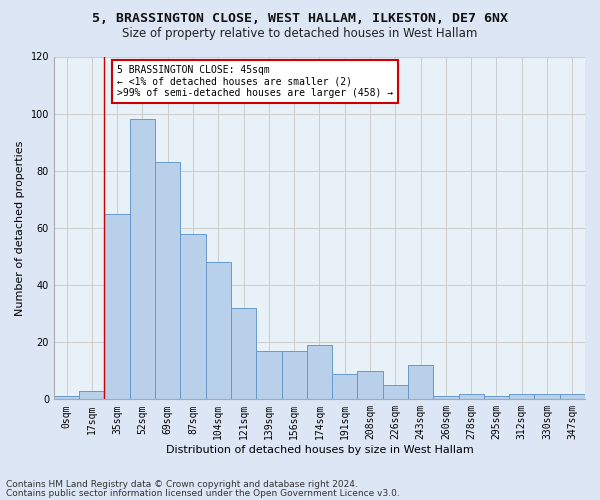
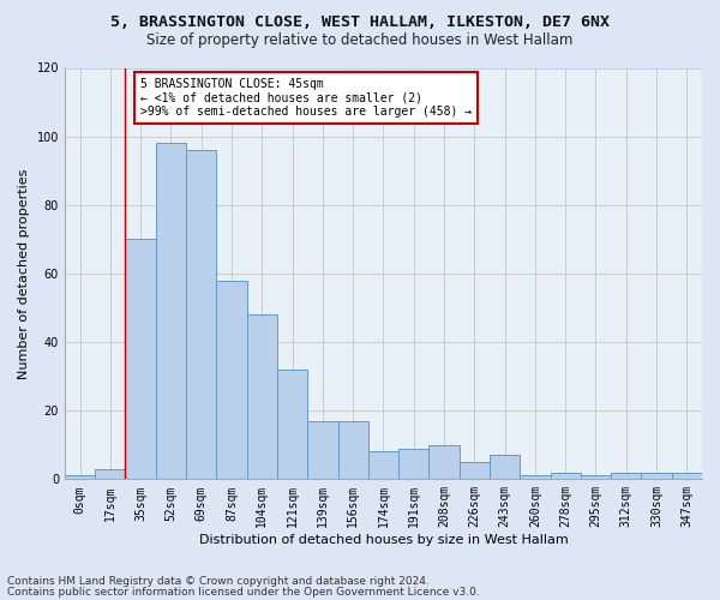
35sqm: 65 -> 70
69sqm: 83 -> 96
174sqm: 19 -> 8
243sqm: 12 -> 7
